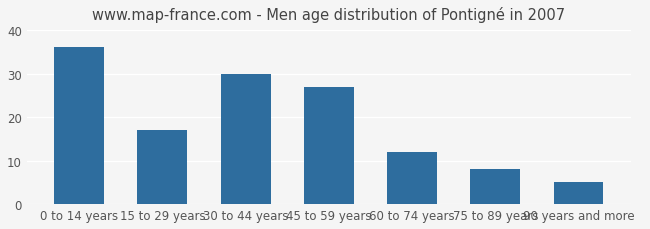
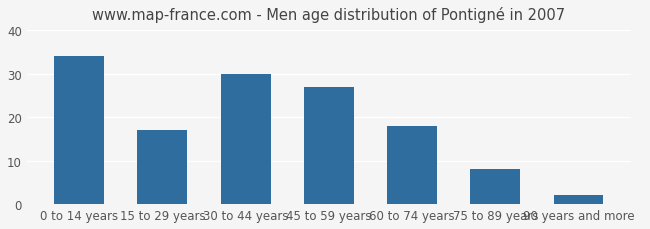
0 to 14 years: 36 -> 34
60 to 74 years: 12 -> 18
90 years and more: 5 -> 2
